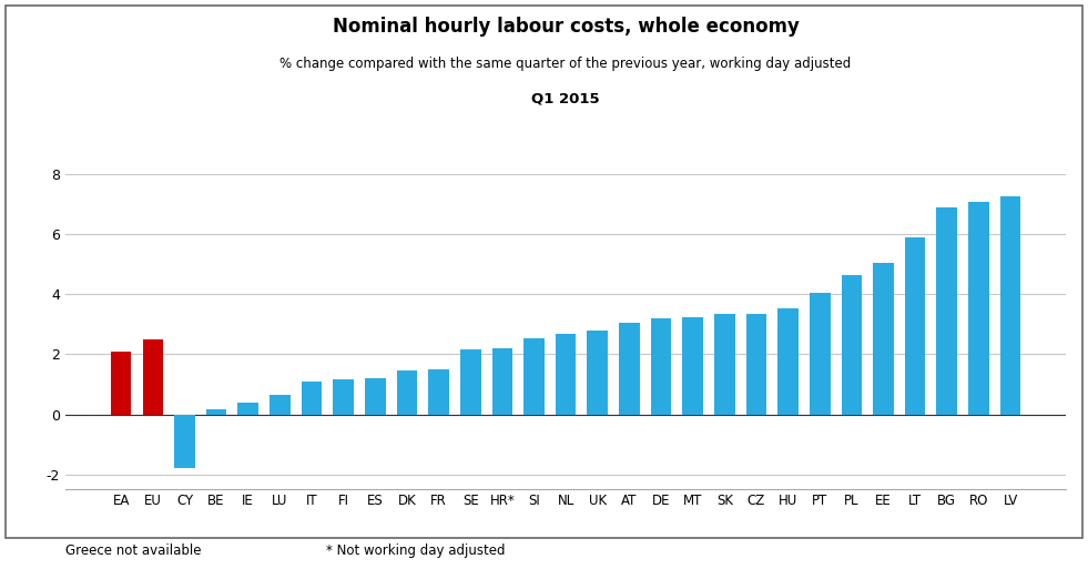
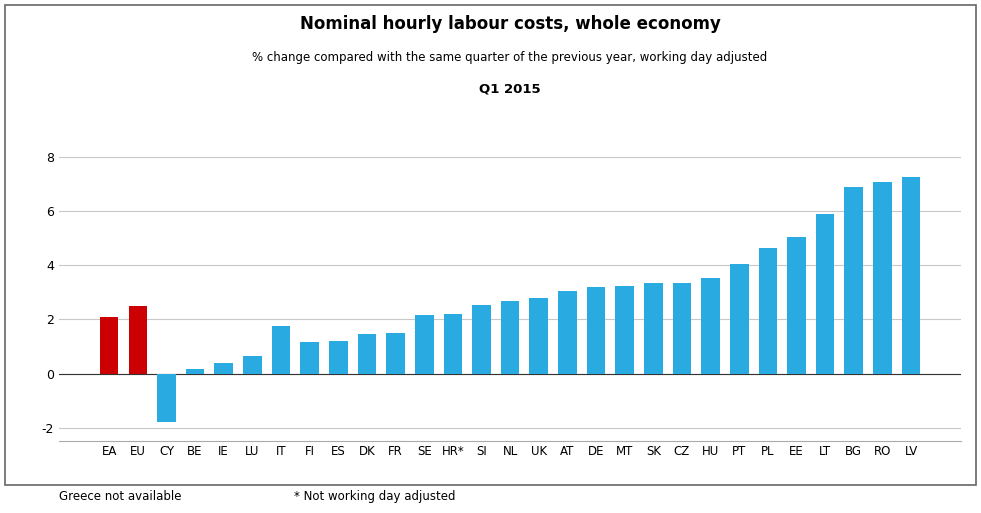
IT: 1.10 -> 1.75
